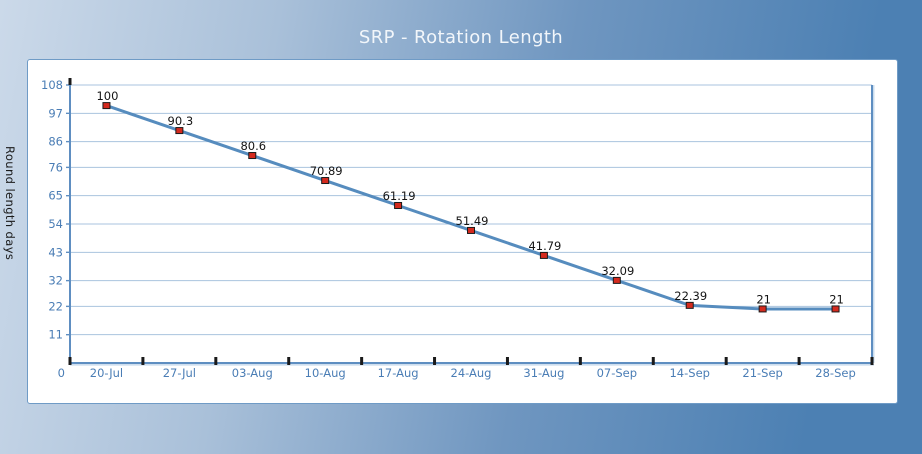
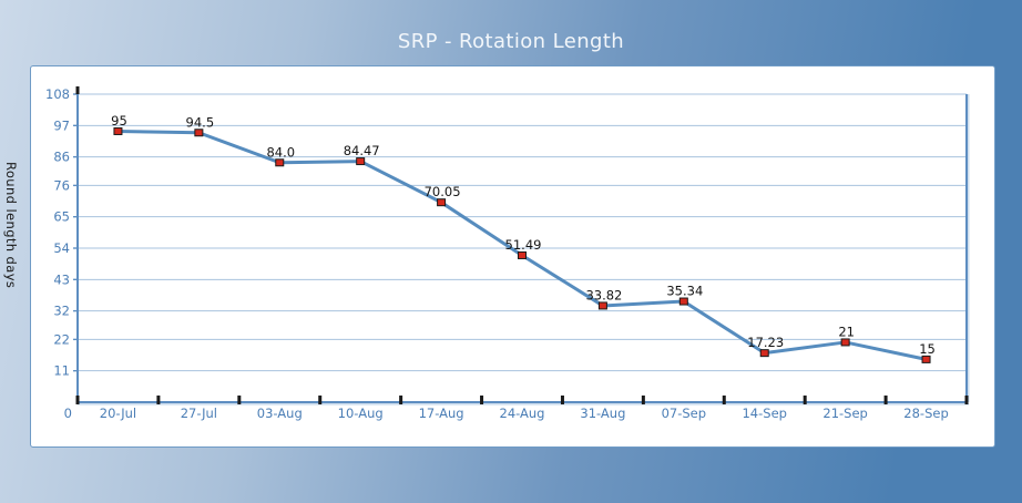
20-Jul: 100 -> 95
27-Jul: 90.3 -> 94.5
03-Aug: 80.6 -> 84.0
10-Aug: 70.89 -> 84.47
17-Aug: 61.19 -> 70.05
31-Aug: 41.79 -> 33.82
07-Sep: 32.09 -> 35.34
14-Sep: 22.39 -> 17.23
28-Sep: 21 -> 15
